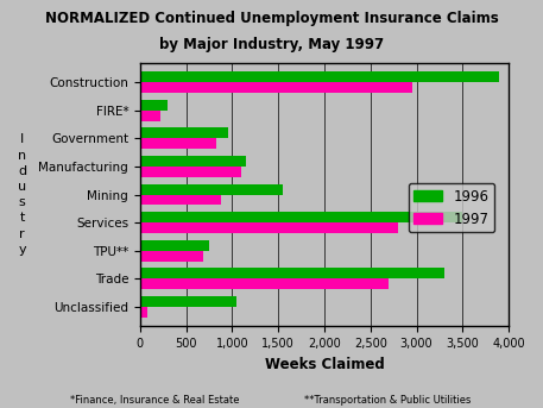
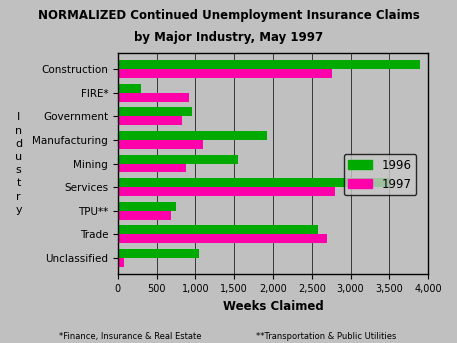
1997/Construction: 2,950 -> 2,760
1997/FIRE*: 220 -> 920
1996/Manufacturing: 1,150 -> 1,920
1996/Trade: 3,300 -> 2,580
